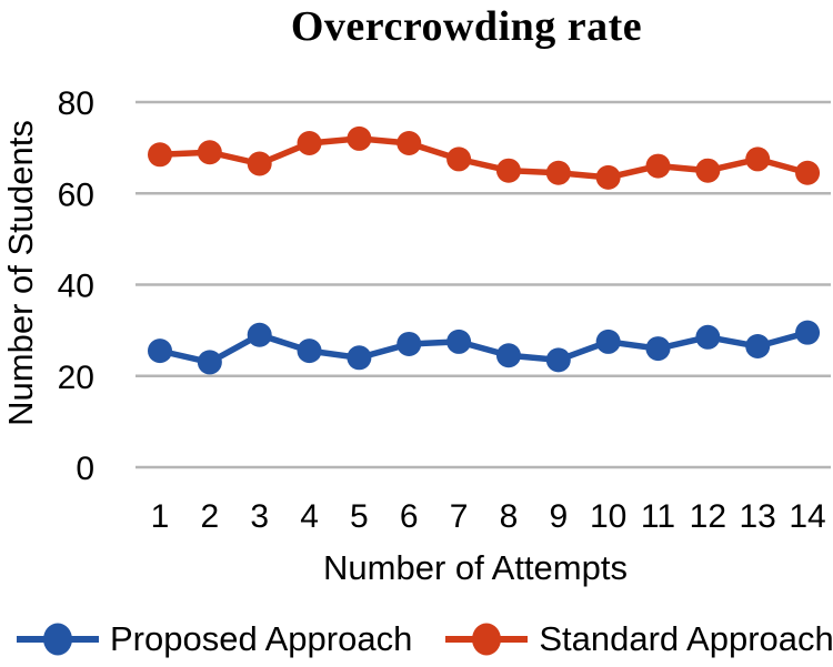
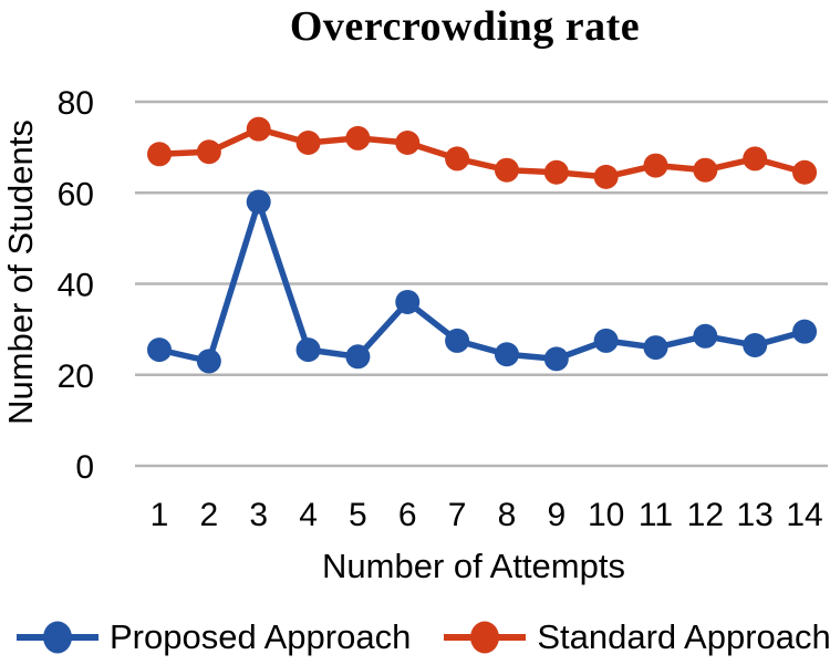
Proposed Approach/3: 29 -> 58
Standard Approach/3: 66 -> 74
Proposed Approach/6: 27 -> 36
